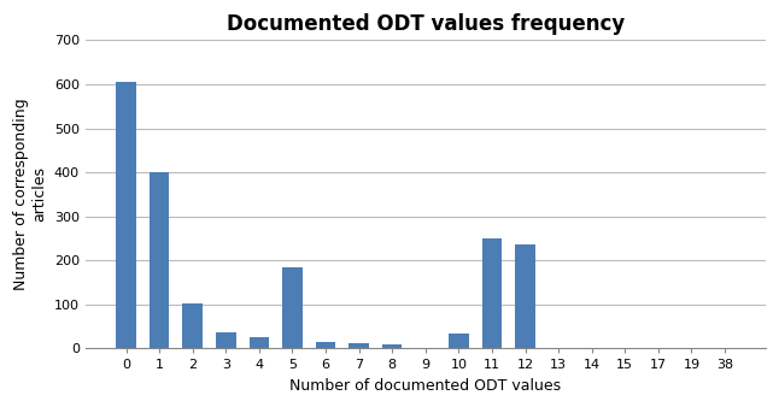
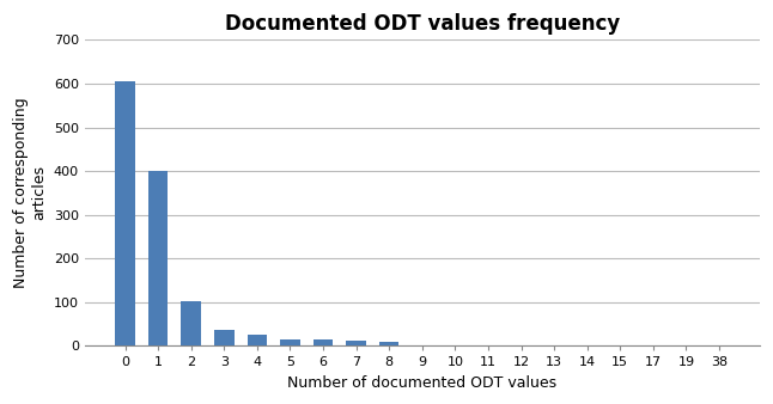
5: 185 -> 15
10: 35 -> 2
11: 250 -> 1
12: 235 -> 1
